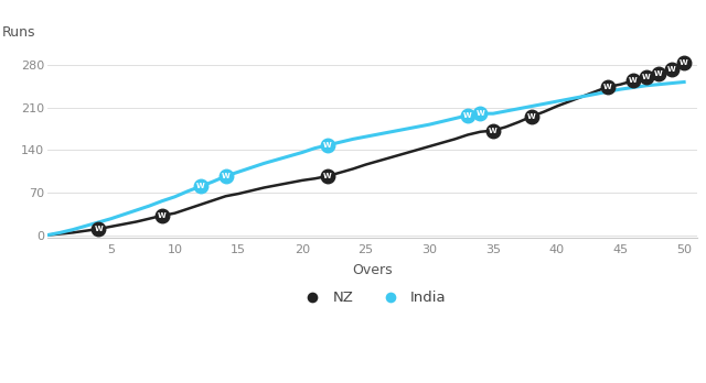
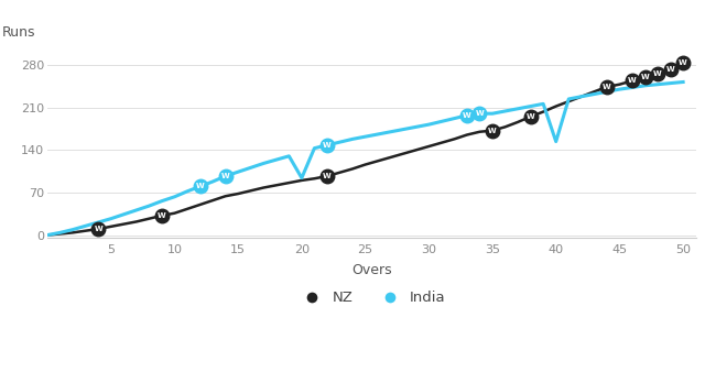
India/20: 136 -> 94
India/40: 220 -> 154
